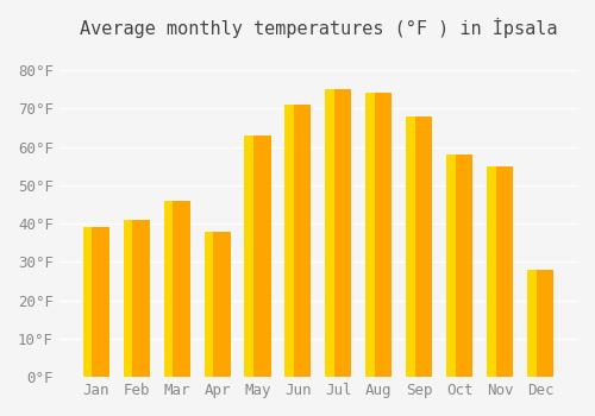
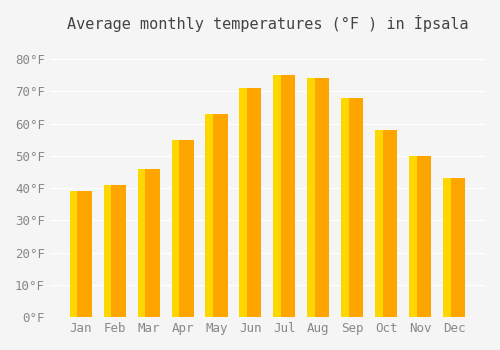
Apr: 38°F -> 55°F
Nov: 55°F -> 50°F
Dec: 28°F -> 43°F
